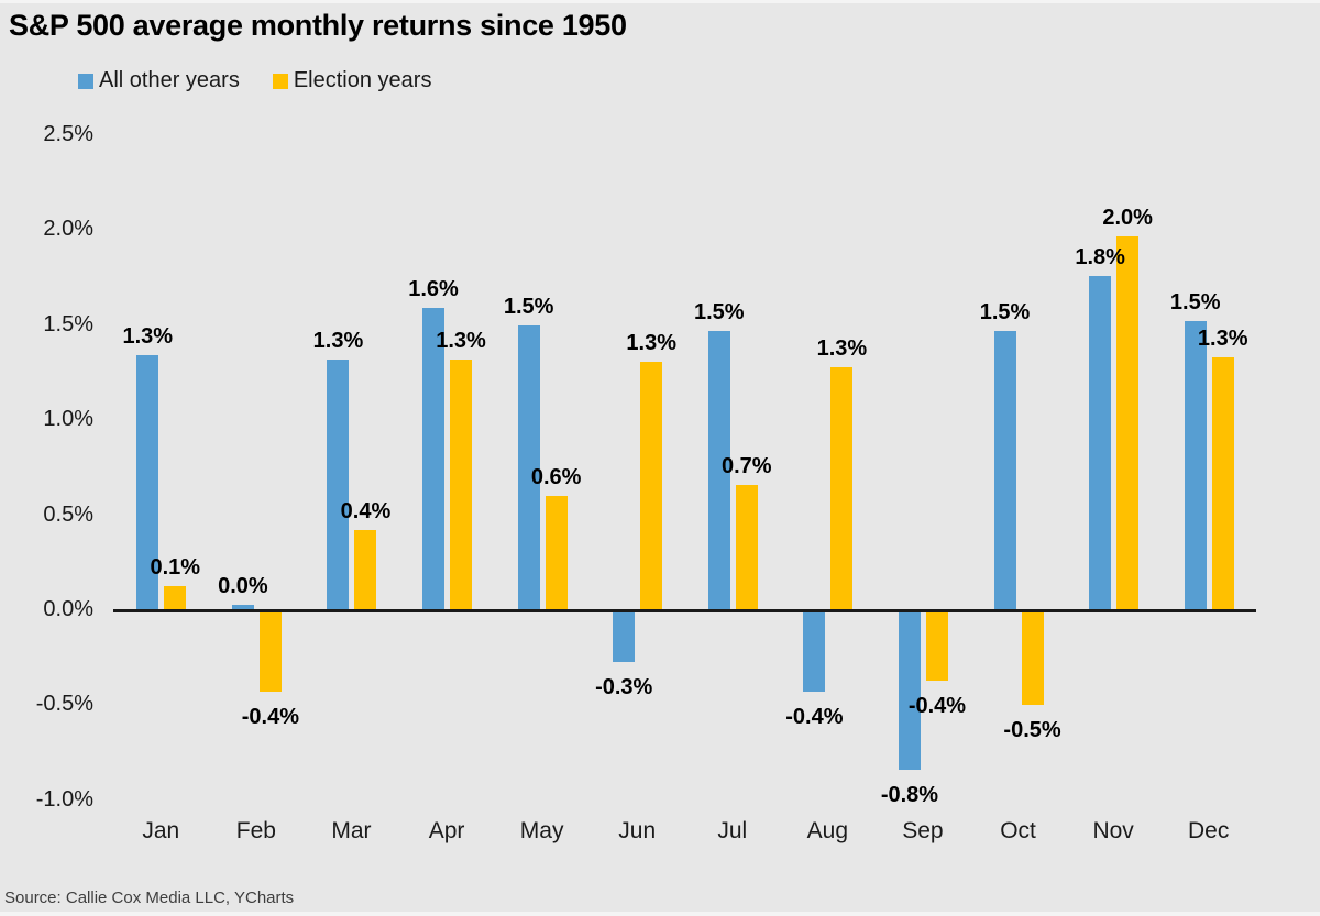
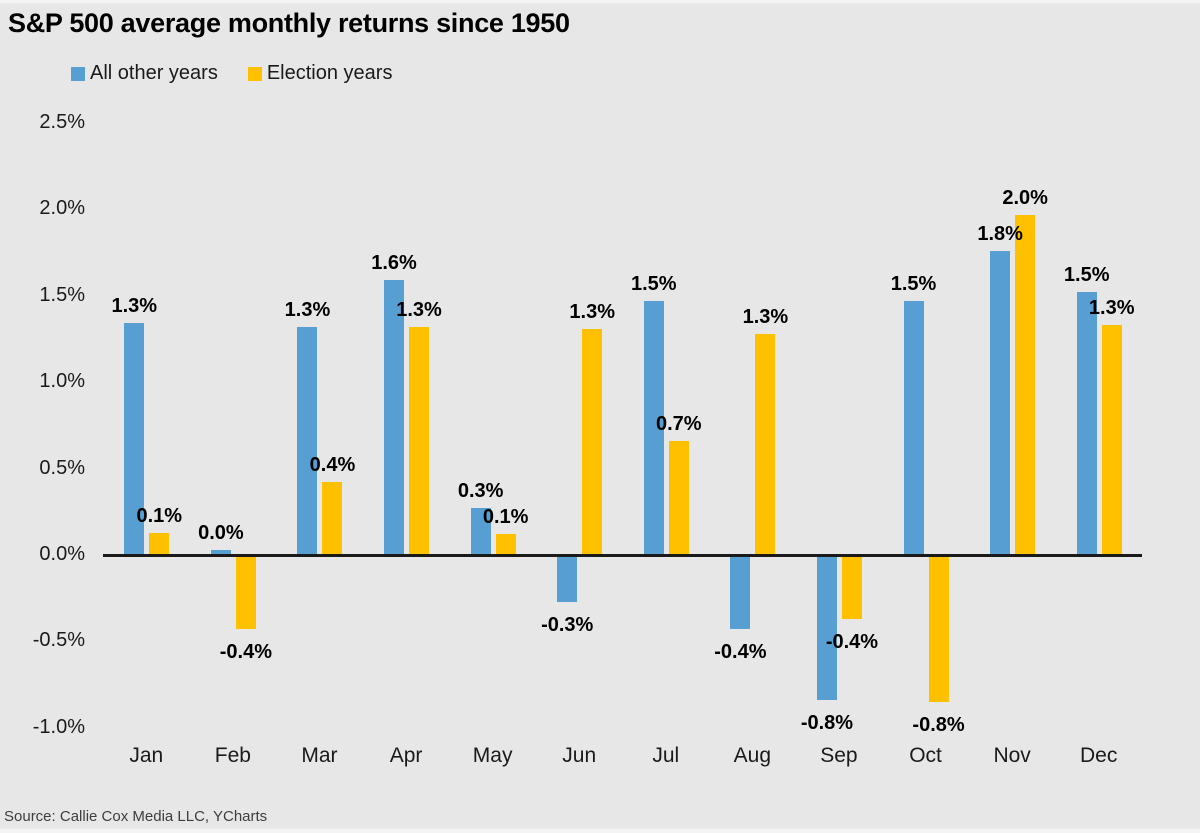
All other years/May: 1.5% -> 0.3%
Election years/May: 0.6% -> 0.1%
Election years/Oct: -0.5% -> -0.8%
